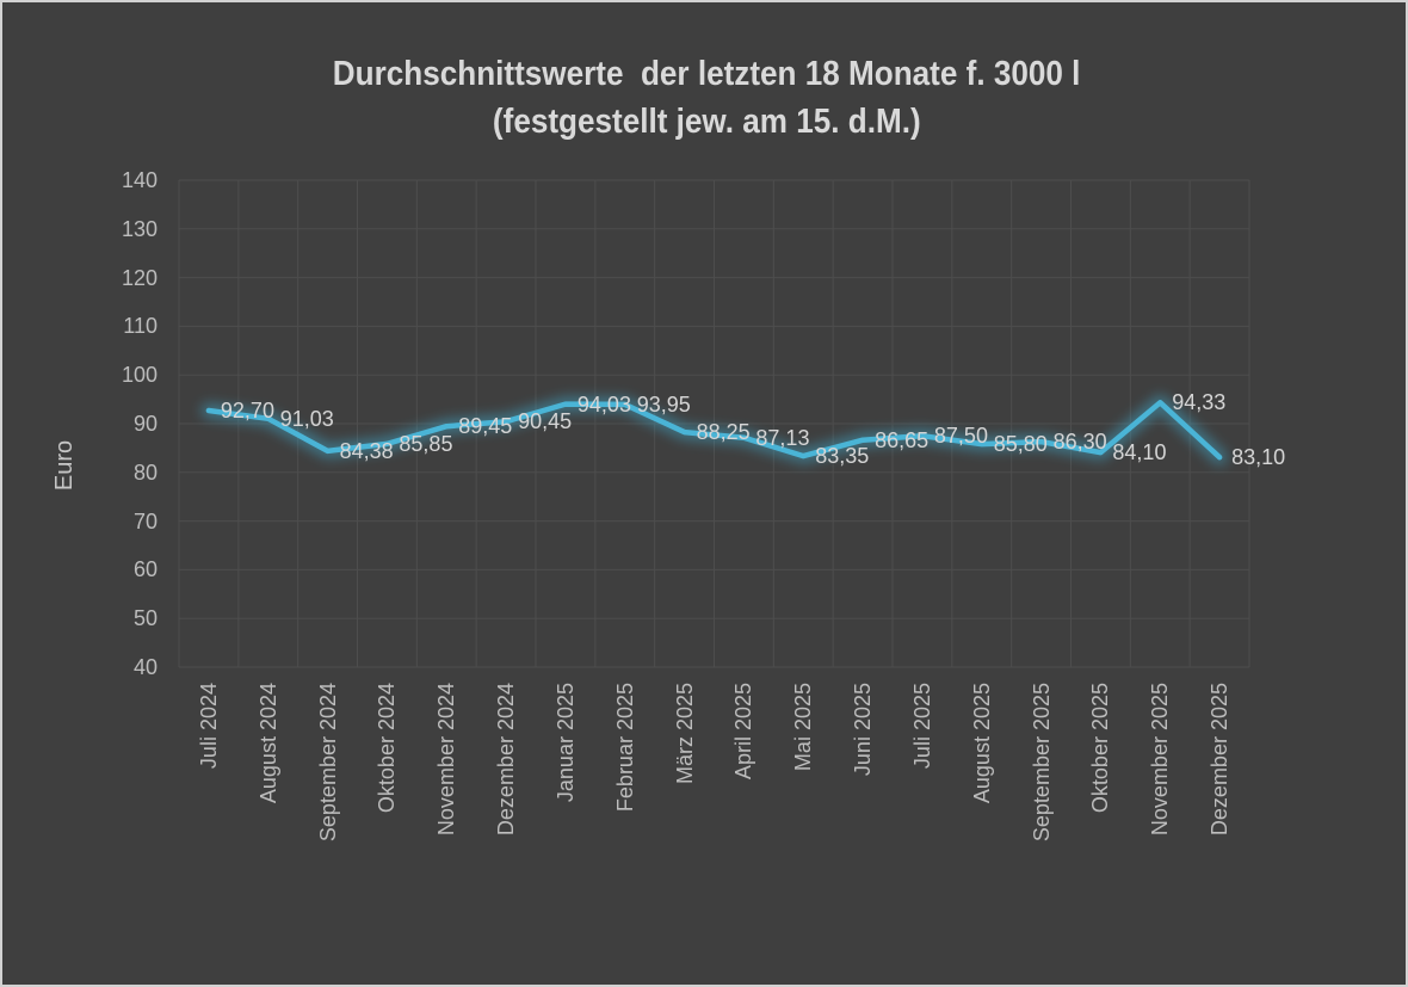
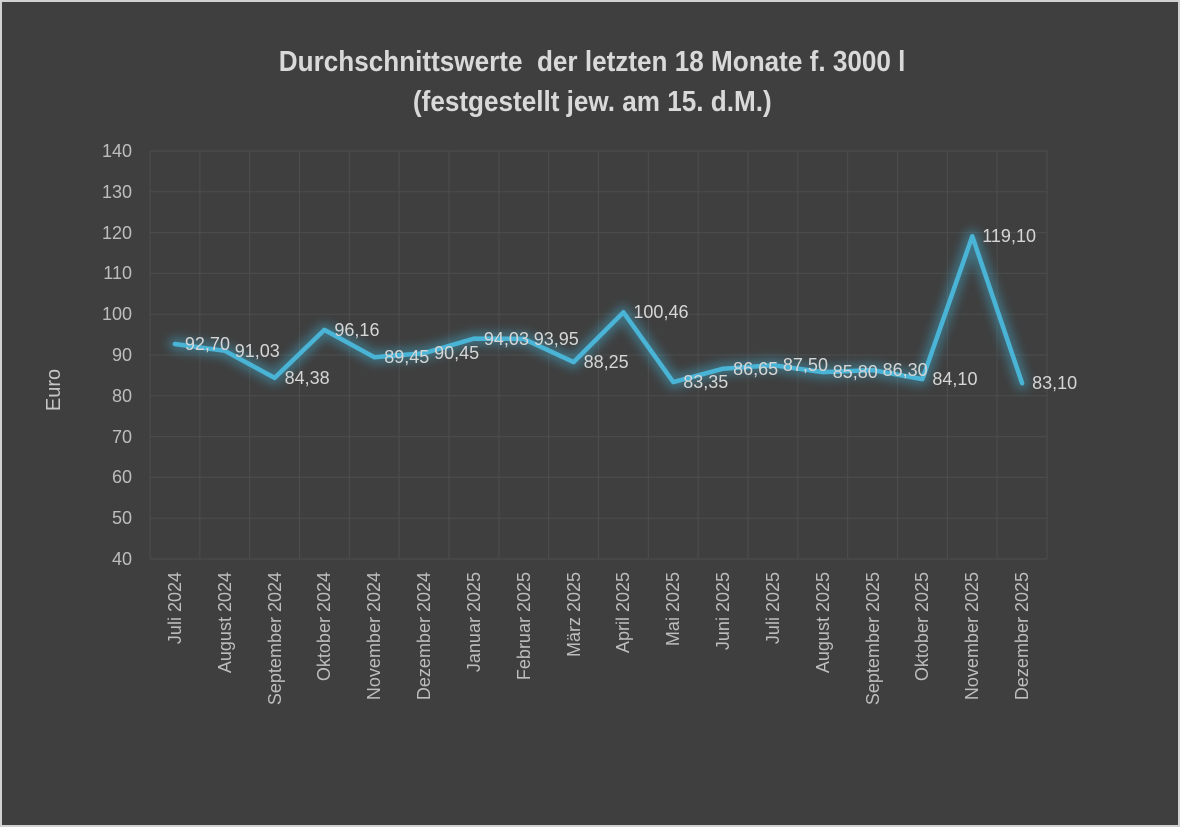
Oktober 2024: 85,85 -> 96,16
April 2025: 87,13 -> 100,46
November 2025: 94,33 -> 119,10
